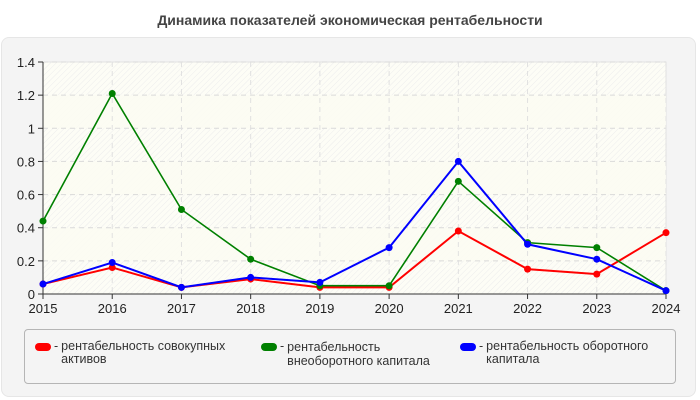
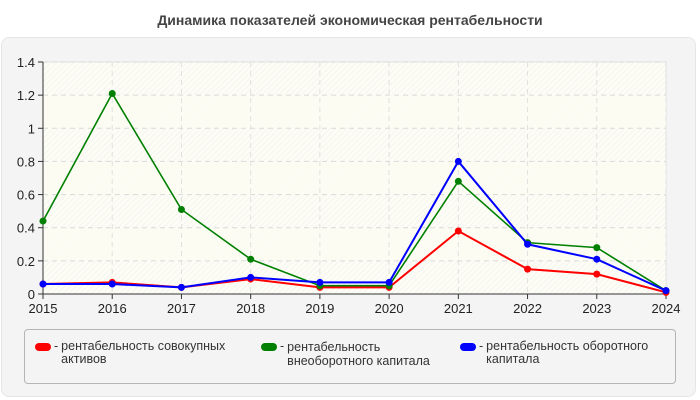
рентабельность совокупных активов/2016: 0.16 -> 0.07
рентабельность оборотного капитала/2016: 0.19 -> 0.06
рентабельность оборотного капитала/2020: 0.28 -> 0.07
рентабельность совокупных активов/2024: 0.37 -> 0.01
